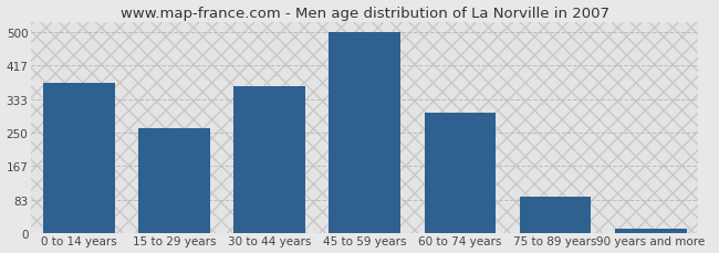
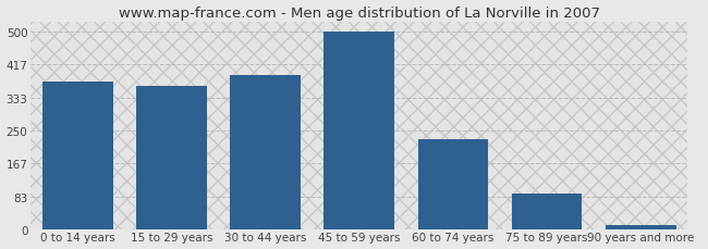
15 to 29 years: 260 -> 362
30 to 44 years: 365 -> 390
60 to 74 years: 300 -> 228
